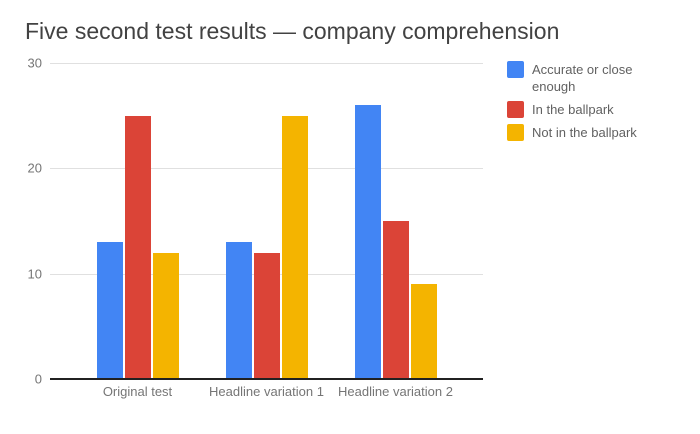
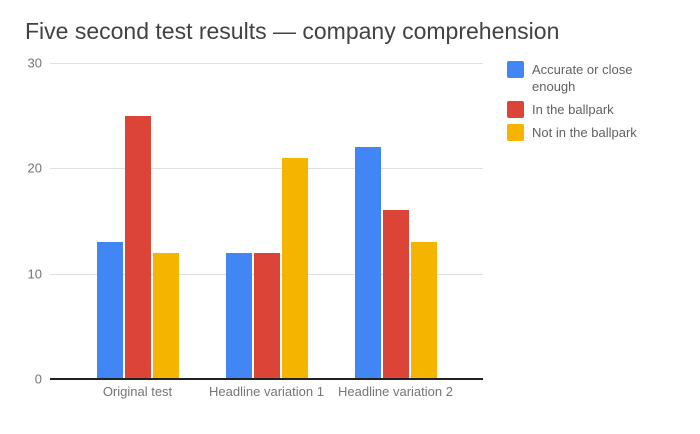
Accurate or close enough/Headline variation 1: 13 -> 12
Not in the ballpark/Headline variation 1: 25 -> 21
Accurate or close enough/Headline variation 2: 26 -> 22
In the ballpark/Headline variation 2: 15 -> 16
Not in the ballpark/Headline variation 2: 9 -> 13
